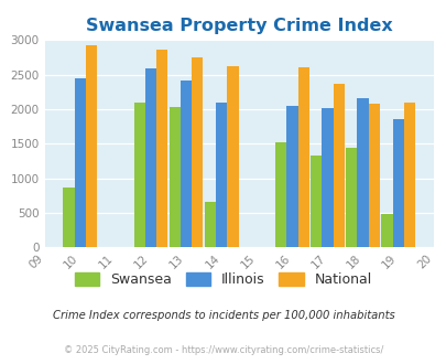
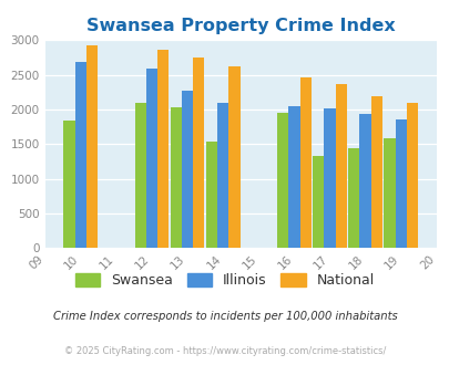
Swansea/10: 860 -> 1840
Illinois/10: 2440 -> 2680
Illinois/13: 2420 -> 2270
Swansea/14: 660 -> 1540
Swansea/16: 1520 -> 1960
National/16: 2600 -> 2470
Illinois/18: 2160 -> 1940
National/18: 2080 -> 2190
Swansea/19: 480 -> 1590
